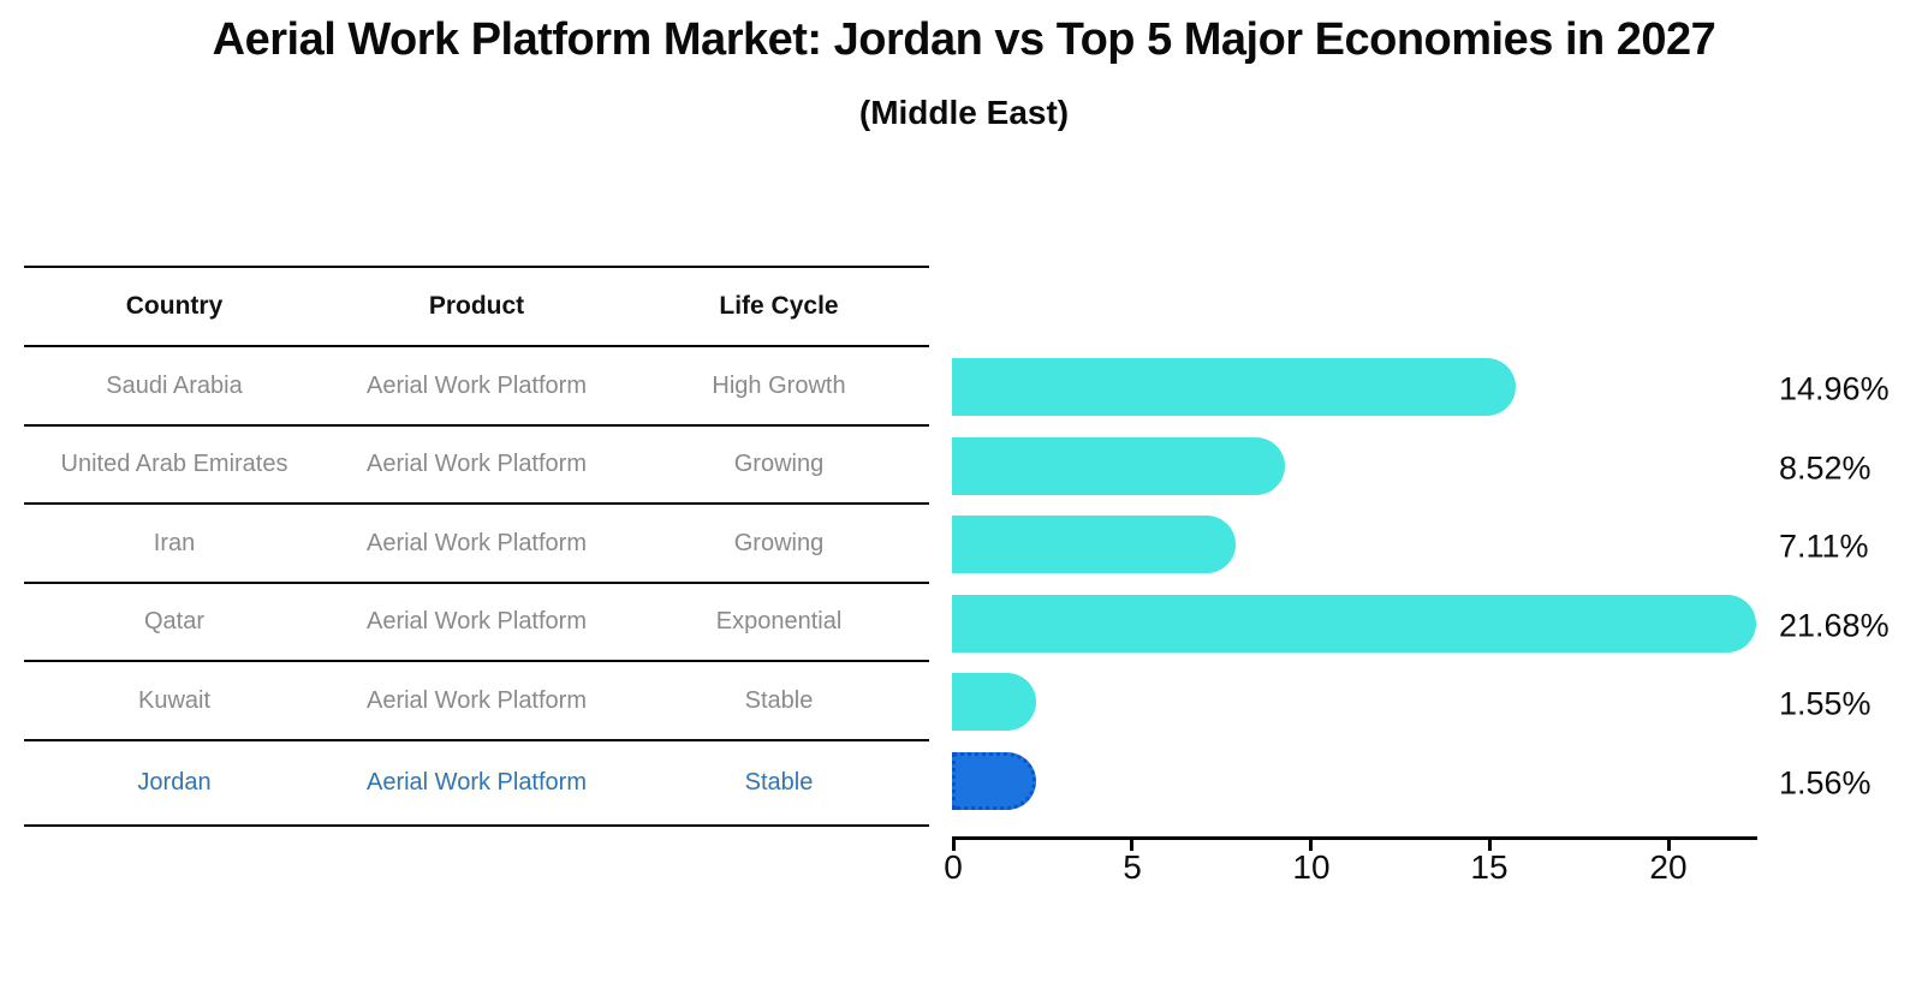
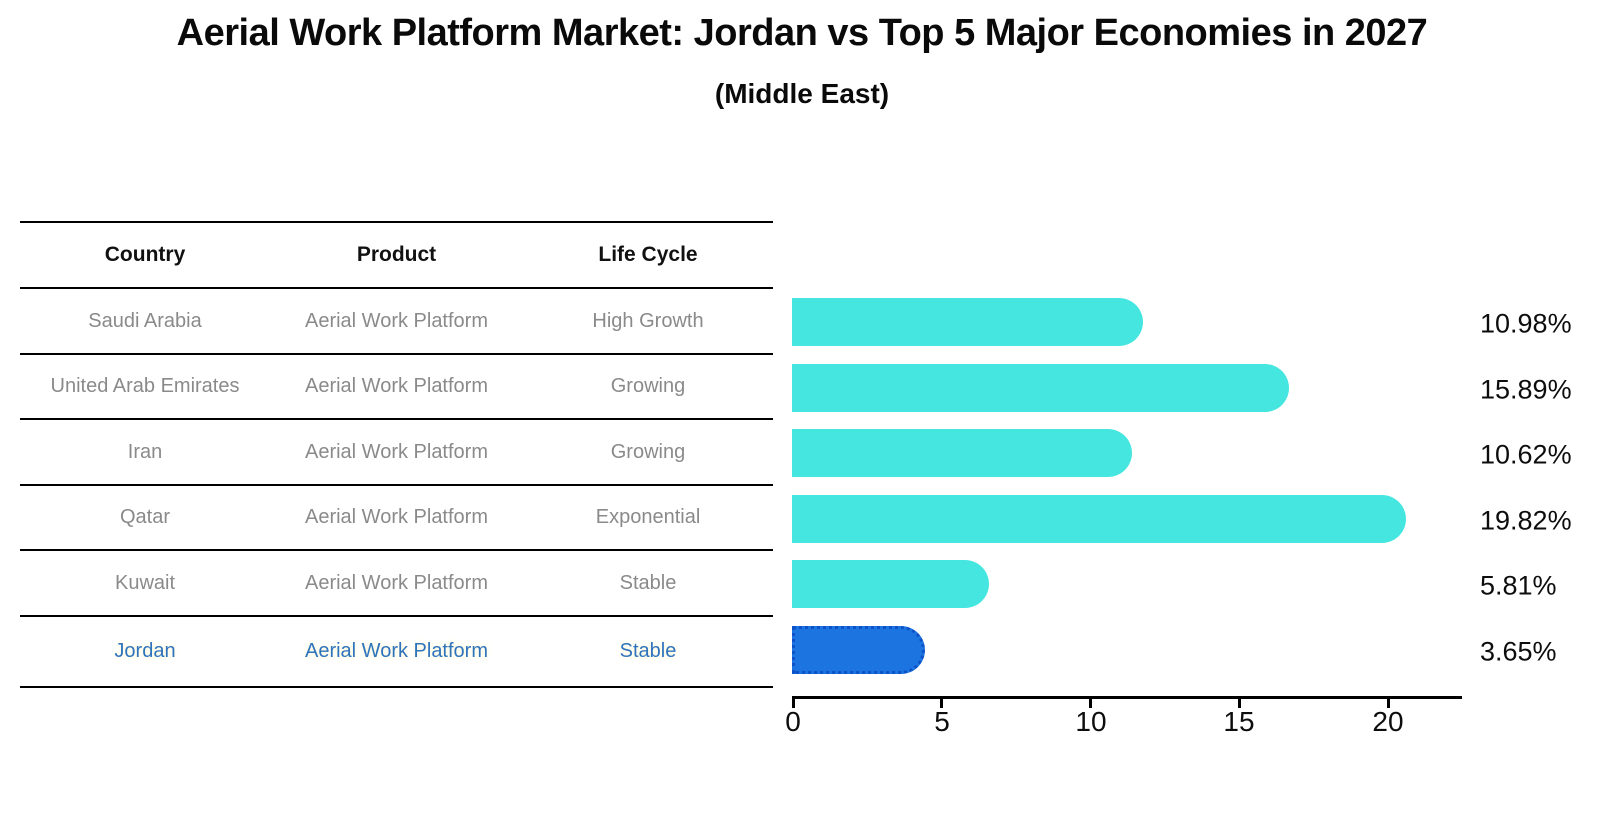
Saudi Arabia: 14.96% -> 10.98%
United Arab Emirates: 8.52% -> 15.89%
Iran: 7.11% -> 10.62%
Qatar: 21.68% -> 19.82%
Kuwait: 1.55% -> 5.81%
Jordan: 1.56% -> 3.65%
